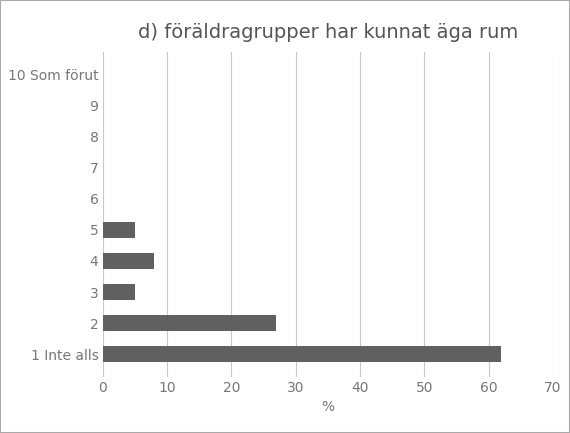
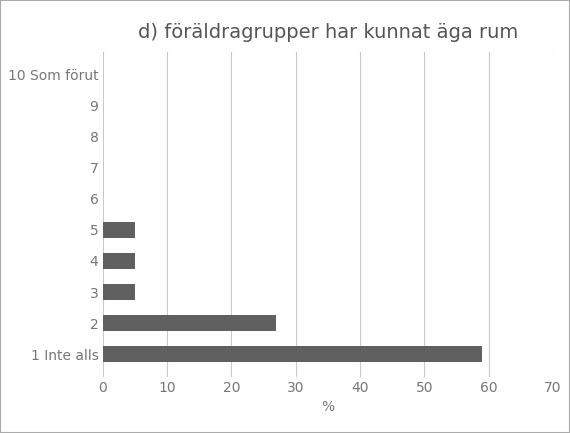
4: 8 -> 5
1 Inte alls: 62 -> 59
